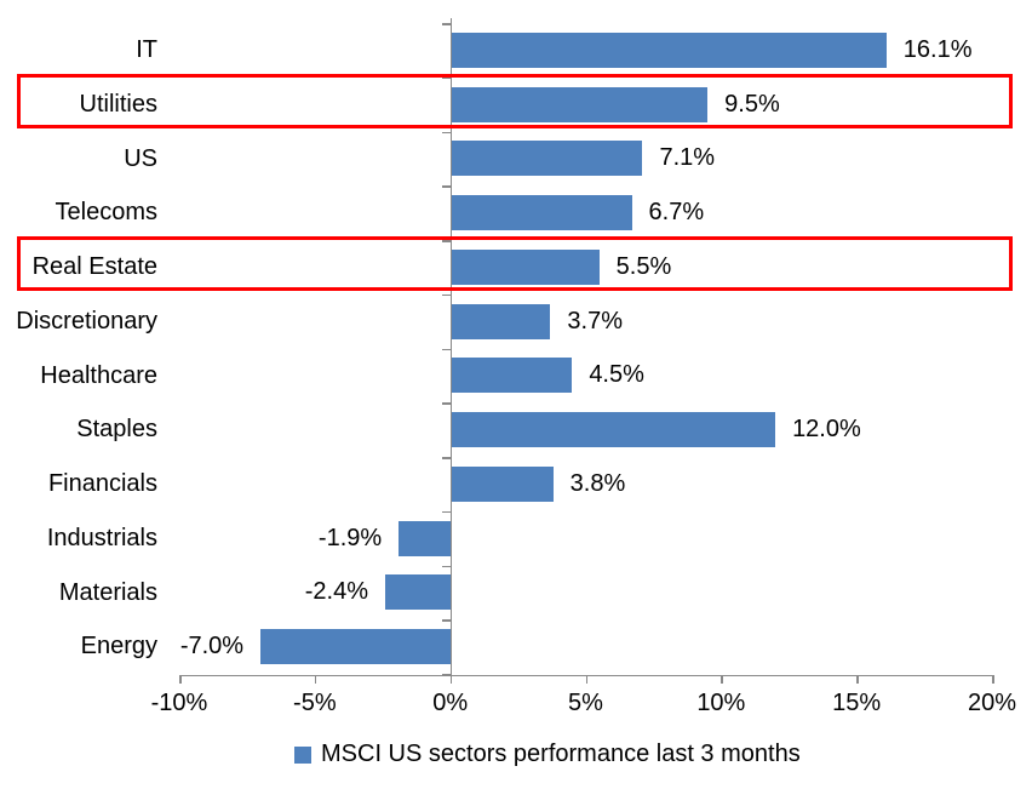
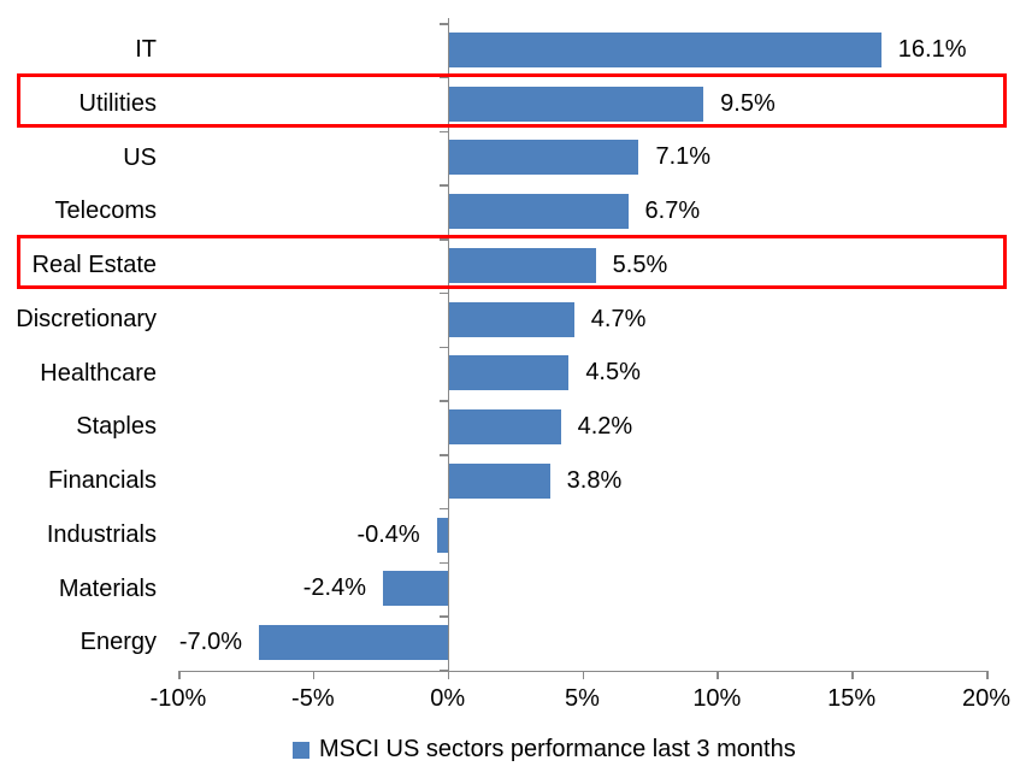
Discretionary: 3.7% -> 4.7%
Staples: 12.0% -> 4.2%
Industrials: -1.9% -> -0.4%
